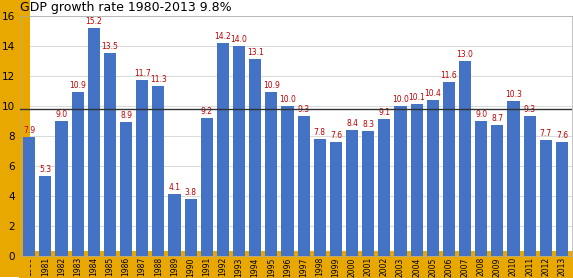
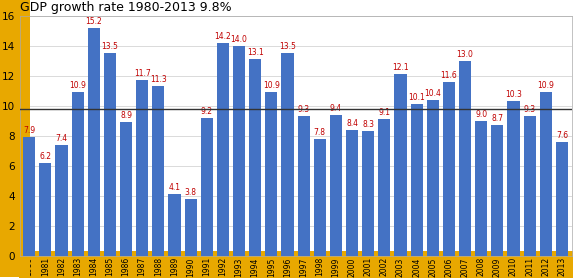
1981: 5.3 -> 6.2
1982: 9.0 -> 7.4
1996: 10.0 -> 13.5
1999: 7.6 -> 9.4
2003: 10.0 -> 12.1
2012: 7.7 -> 10.9
